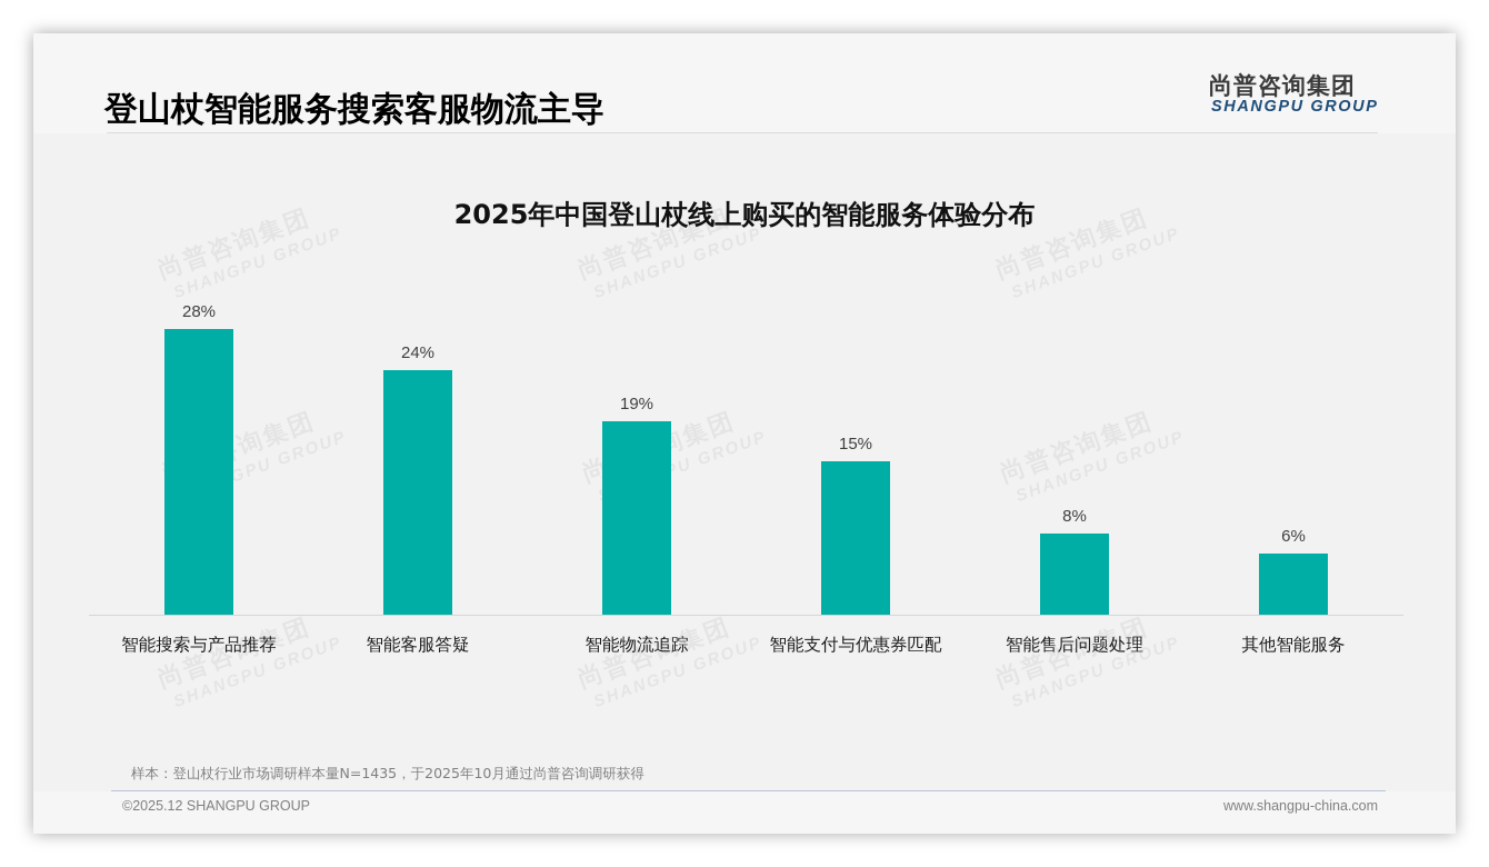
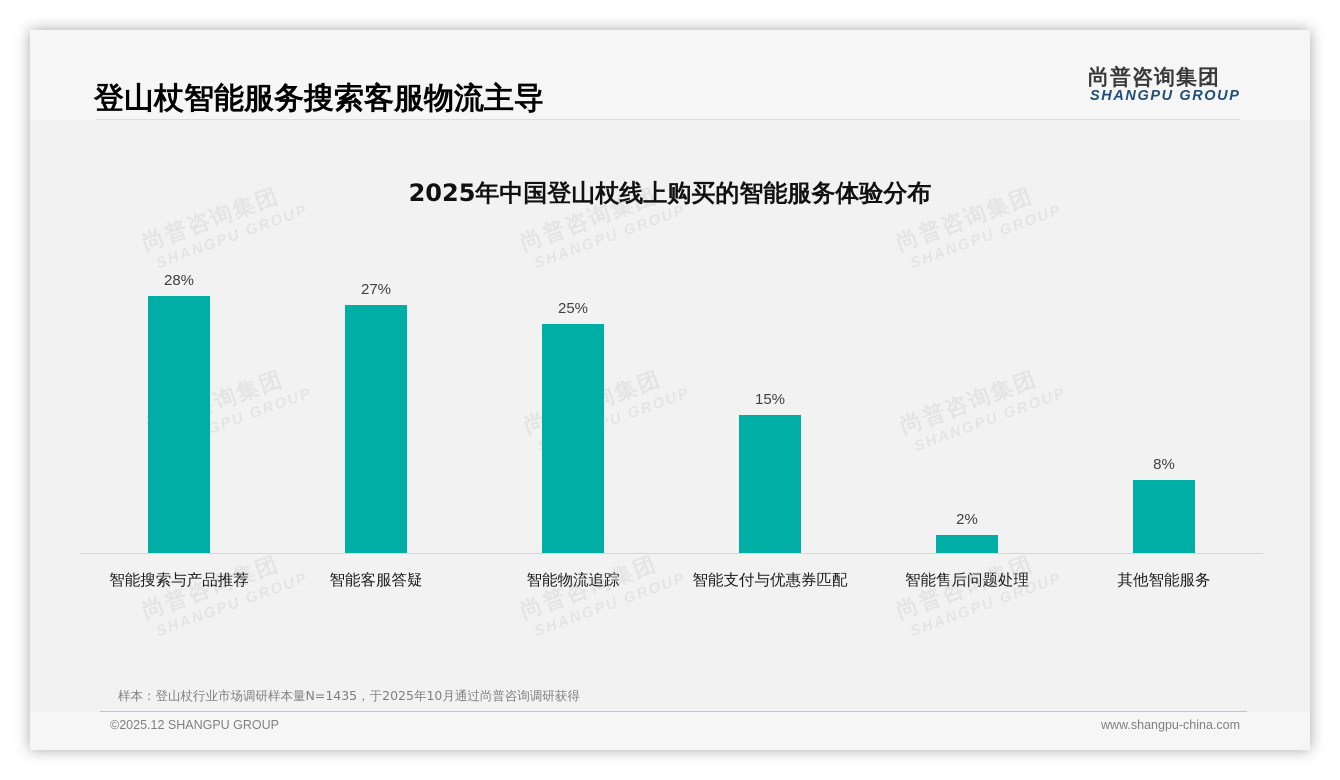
智能客服答疑: 24% -> 27%
智能物流追踪: 19% -> 25%
智能售后问题处理: 8% -> 2%
其他智能服务: 6% -> 8%
